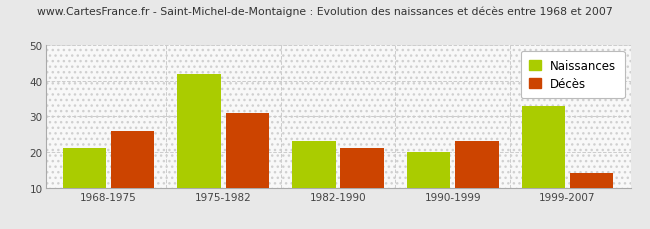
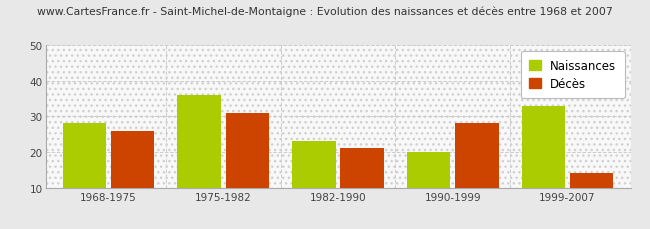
Naissances/1968-1975: 21 -> 28
Naissances/1975-1982: 42 -> 36
Décès/1990-1999: 23 -> 28
